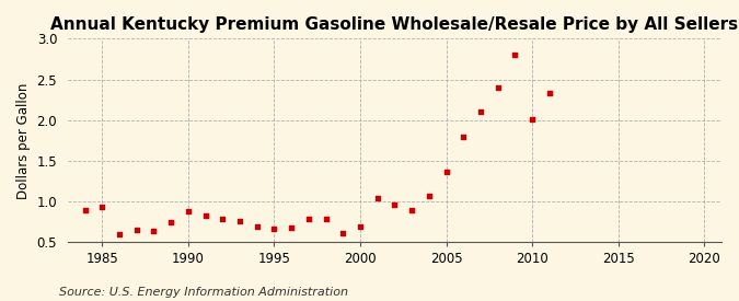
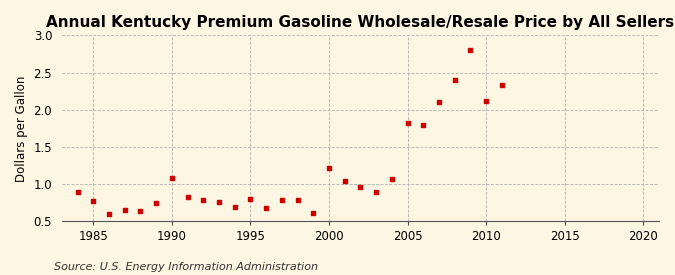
1985: 0.93 -> 0.78
1990: 0.88 -> 1.08
1995: 0.67 -> 0.80
2000: 0.70 -> 1.22
2005: 1.37 -> 1.82
2010: 2.01 -> 2.12
